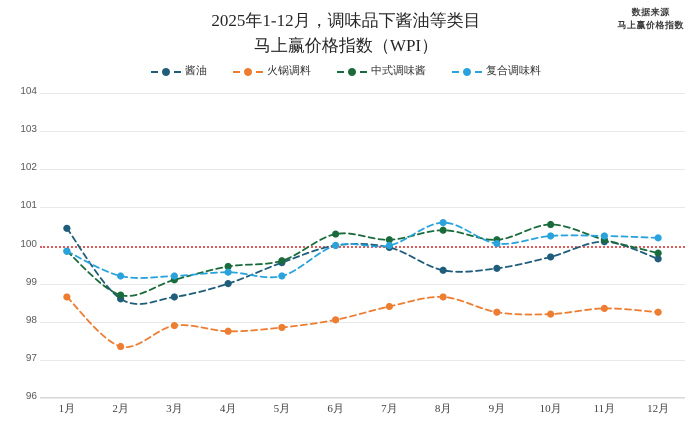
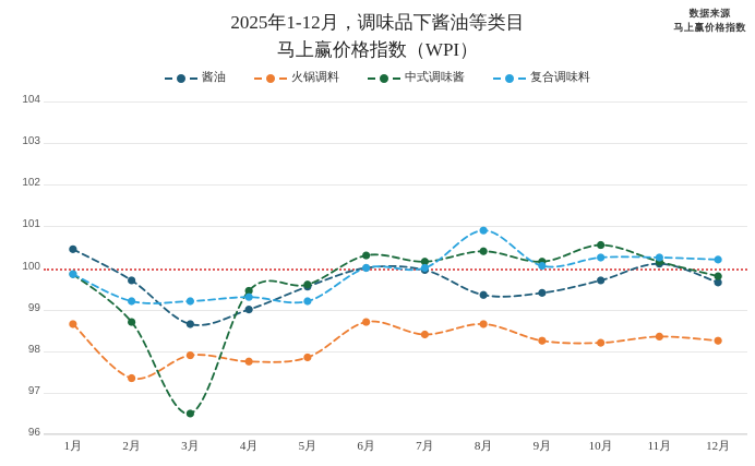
酱油/2月: 98.6 -> 99.7
中式调味酱/3月: 99.1 -> 96.5
火锅调料/6月: 98.0 -> 98.7
复合调味料/8月: 100.6 -> 100.9
